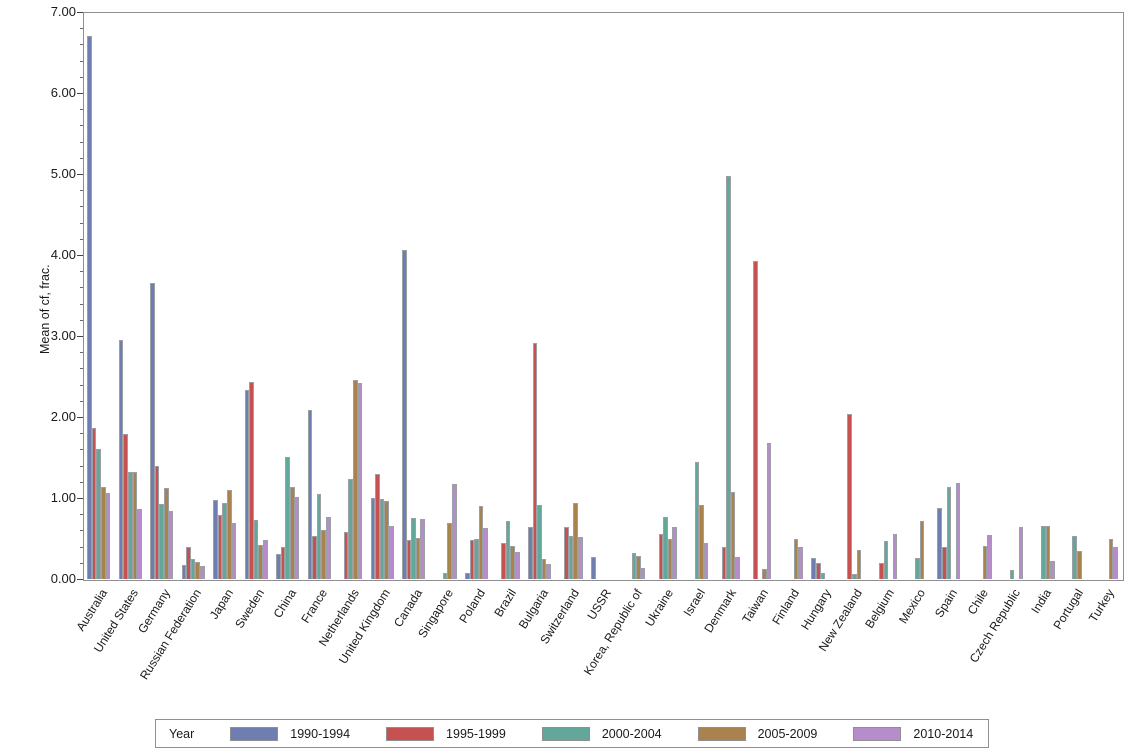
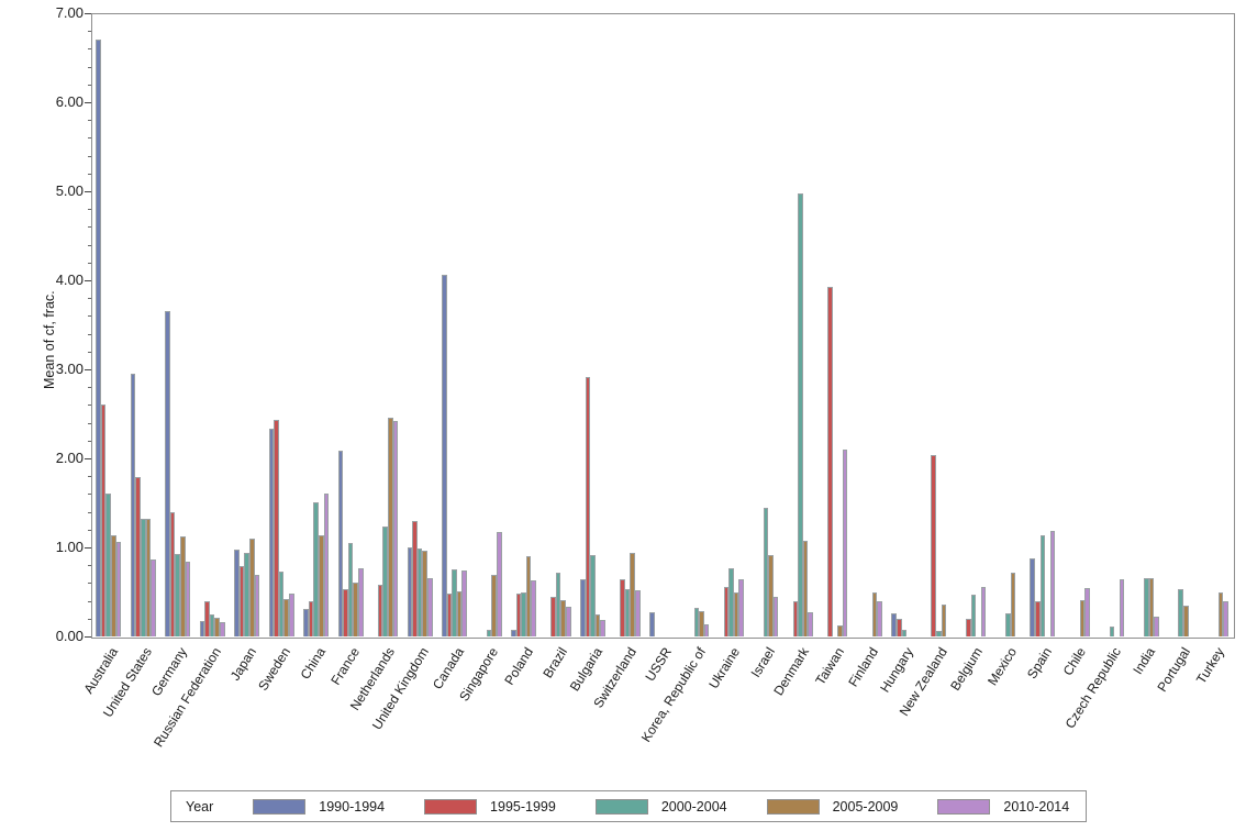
1995-1999/Australia: 1.9 -> 2.6
2010-2014/China: 1.0 -> 1.6
2010-2014/Taiwan: 1.7 -> 2.1
